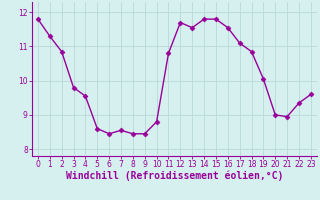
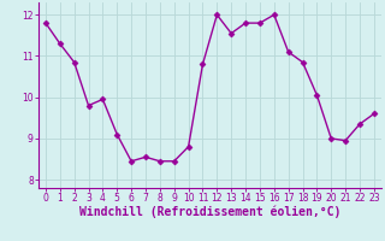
4: 9.55 -> 9.95
5: 8.60 -> 9.10
12: 11.70 -> 12.00
16: 11.55 -> 12.00
